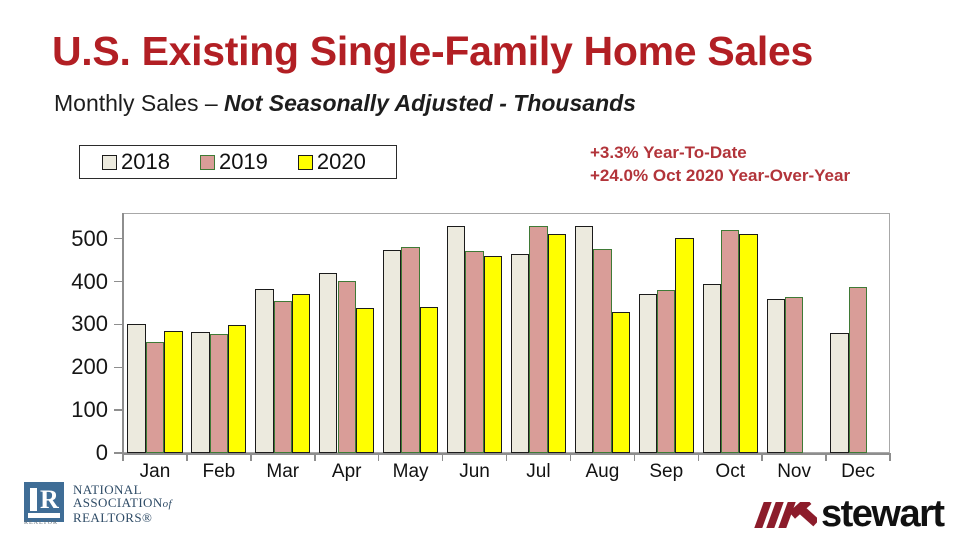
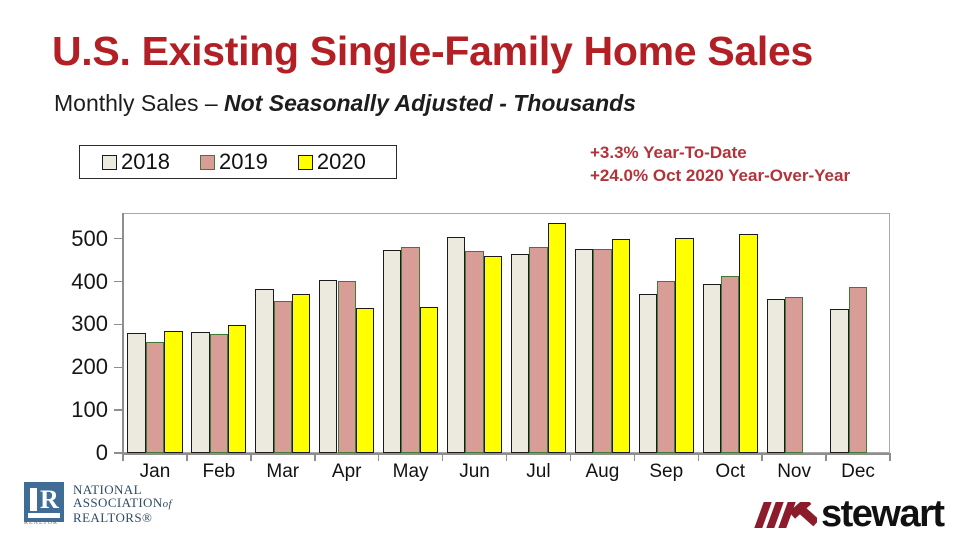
2018/Jan: 300 -> 280
2018/Apr: 420 -> 400
2018/Jun: 530 -> 500
2019/Jul: 530 -> 480
2020/Jul: 510 -> 540
2018/Aug: 530 -> 480
2020/Aug: 330 -> 500
2019/Sep: 380 -> 400
2019/Oct: 520 -> 410
2018/Dec: 280 -> 340
